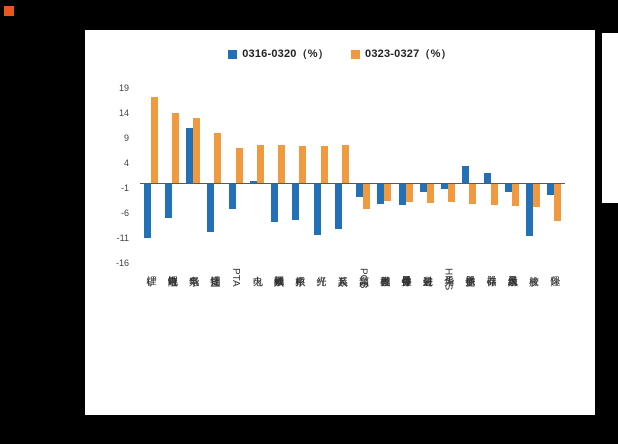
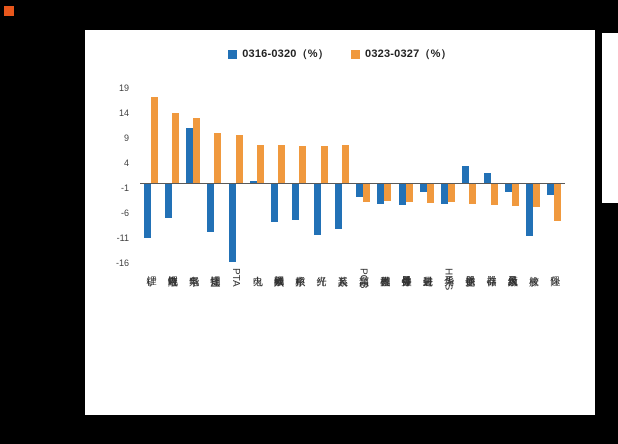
0316-0320（%）/PTA: -5 -> -16
0323-0327（%）/PTA: 7 -> 10
0323-0327（%）/高频PCB: -5 -> -4
0316-0320（%）/华为HMS: -1 -> -4
